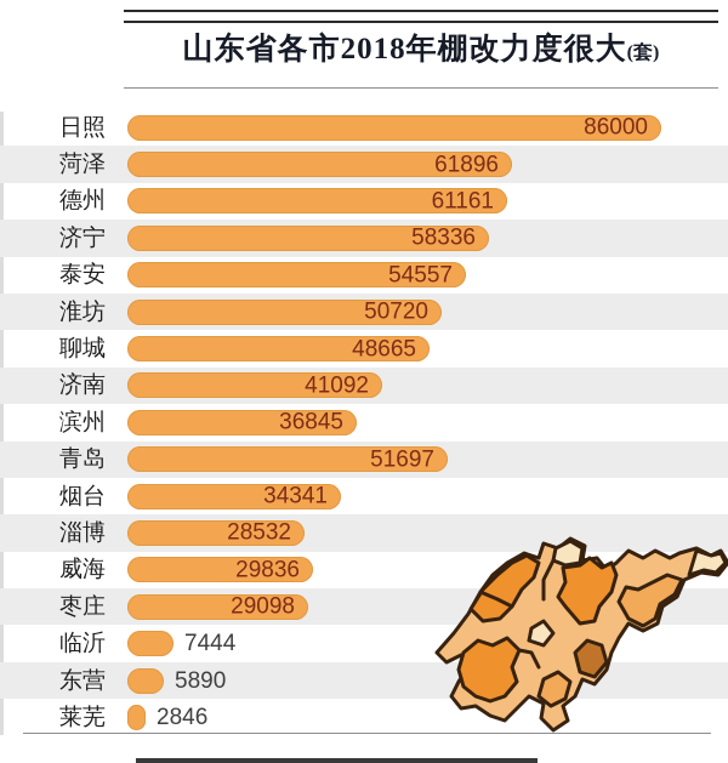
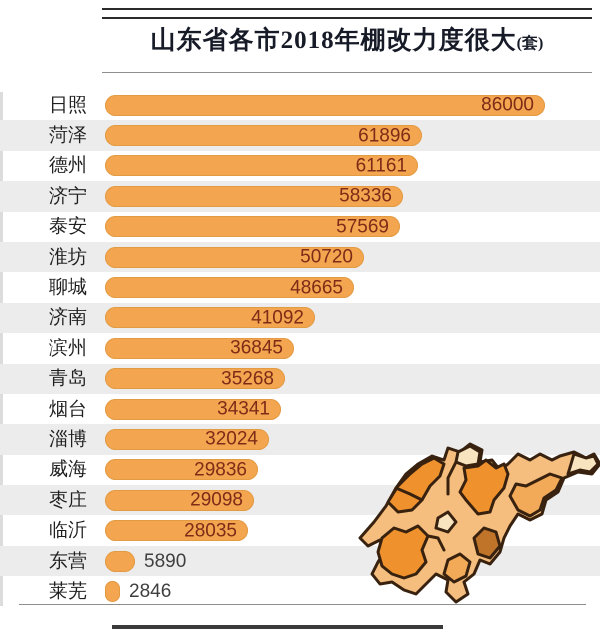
泰安: 54557 -> 57569
青岛: 51697 -> 35268
淄博: 28532 -> 32024
临沂: 7444 -> 28035
